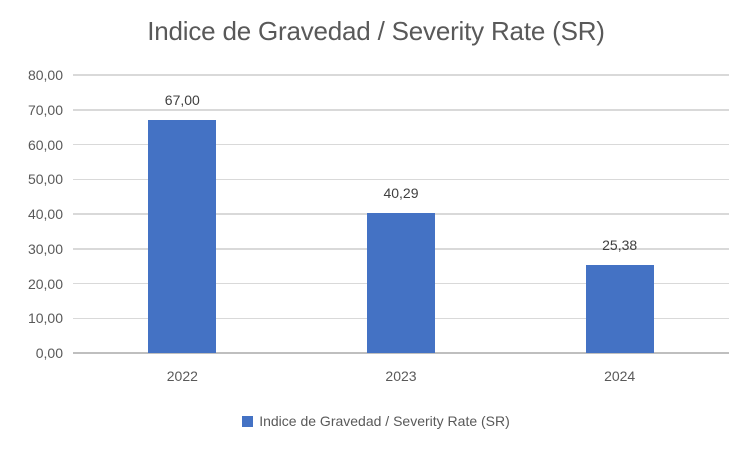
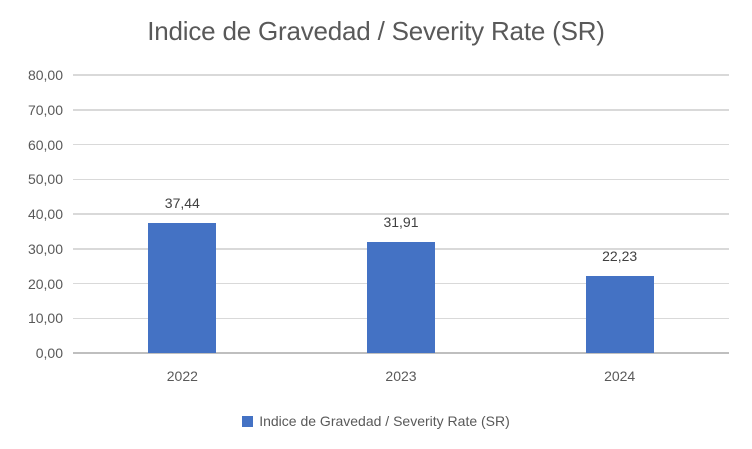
2022: 67,00 -> 37,44
2023: 40,29 -> 31,91
2024: 25,38 -> 22,23
